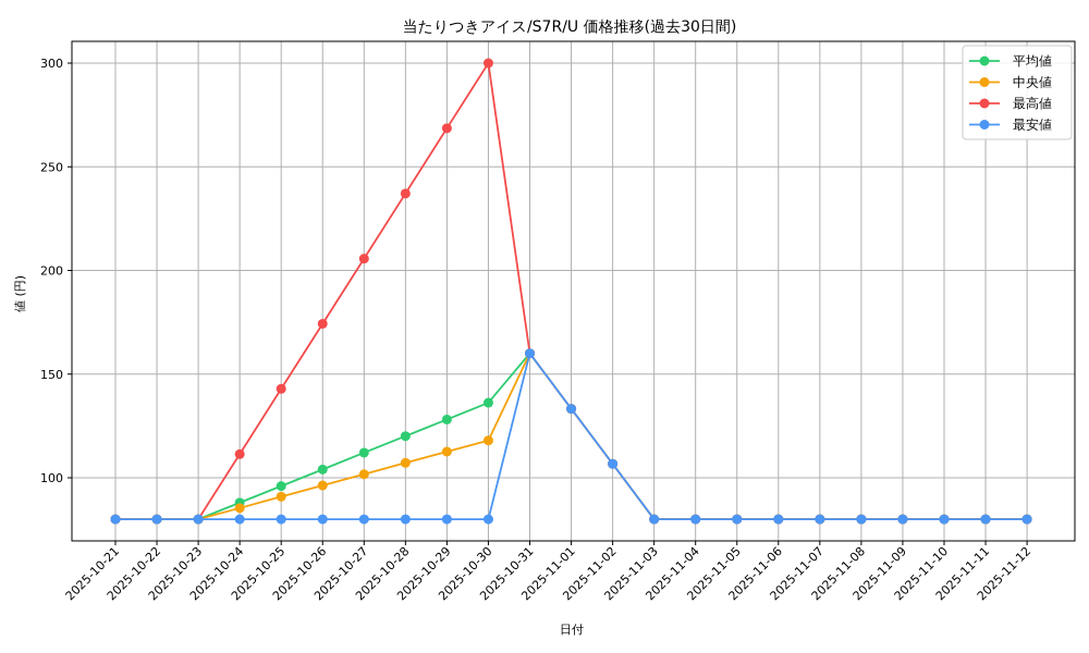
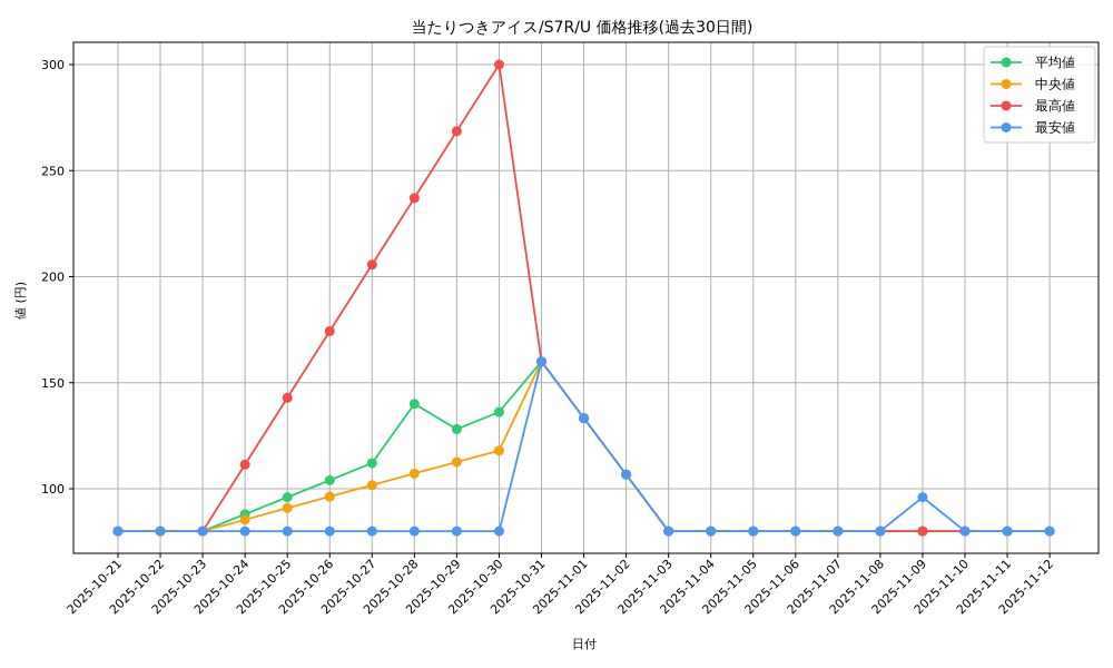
平均値/2025-10-28: 120 -> 140
最安値/2025-11-09: 80 -> 96
